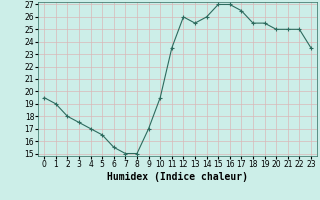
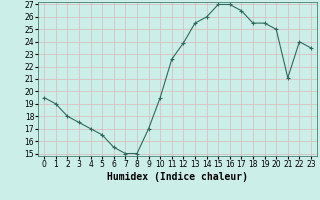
11: 23.5 -> 22.6
12: 26.0 -> 23.9
21: 25.0 -> 21.1
22: 25.0 -> 24.0
